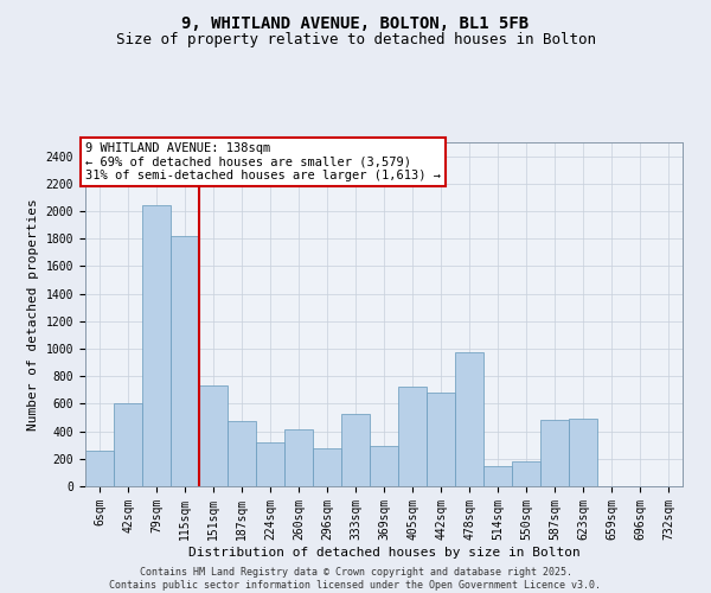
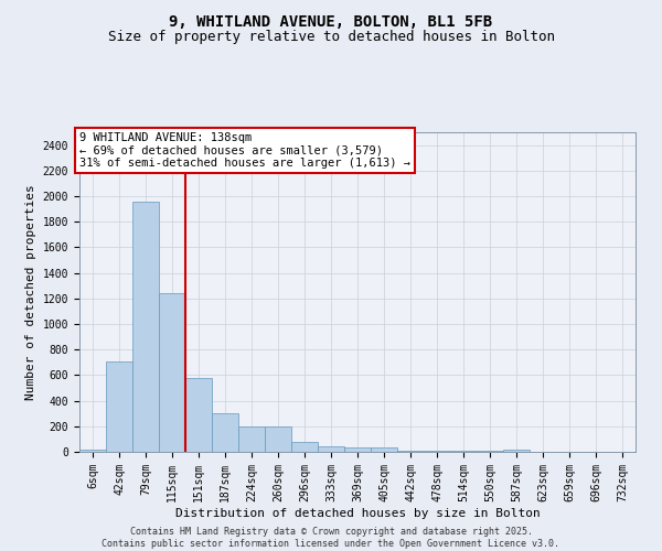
6sqm: 260 -> 20
42sqm: 600 -> 710
79sqm: 2040 -> 1960
115sqm: 1820 -> 1240
151sqm: 730 -> 580
187sqm: 470 -> 300
224sqm: 320 -> 200
260sqm: 410 -> 200
296sqm: 280 -> 80
333sqm: 530 -> 40
369sqm: 290 -> 40
405sqm: 720 -> 30
442sqm: 680 -> 10
478sqm: 970 -> 10
514sqm: 150 -> 0
550sqm: 180 -> 0
587sqm: 480 -> 20
623sqm: 490 -> 0
